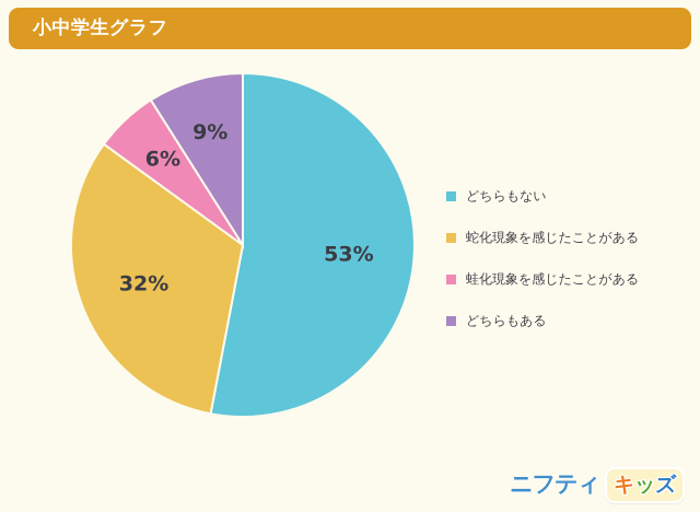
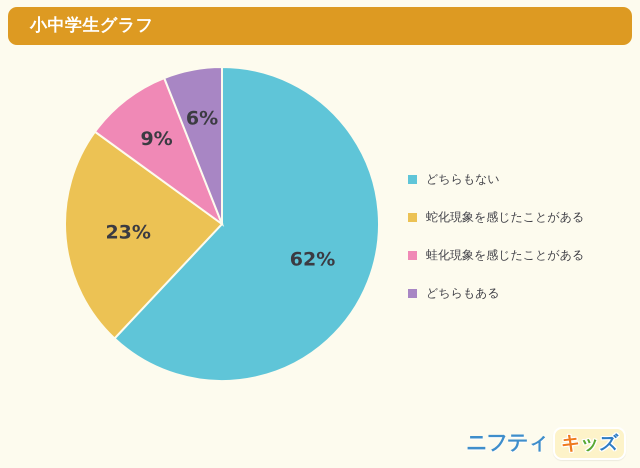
どちらもない: 53% -> 62%
蛇化現象を感じたことがある: 32% -> 23%
蛙化現象を感じたことがある: 6% -> 9%
どちらもある: 9% -> 6%
